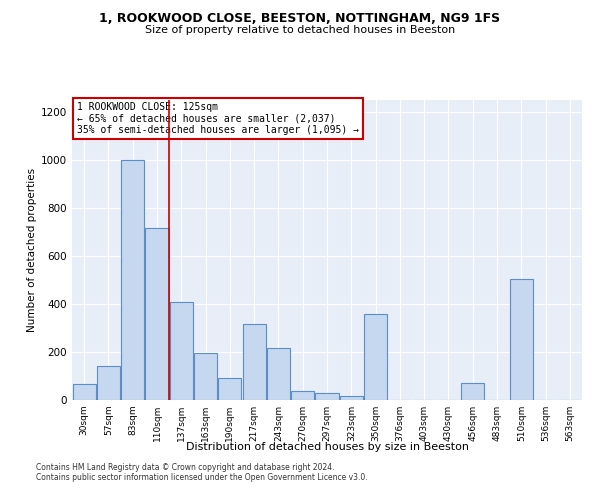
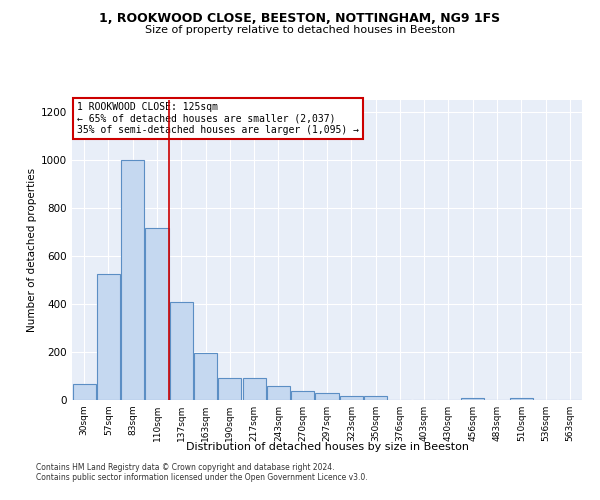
57sqm: 140 -> 527
217sqm: 315 -> 90
243sqm: 215 -> 57
350sqm: 360 -> 18
456sqm: 70 -> 10
510sqm: 505 -> 10
